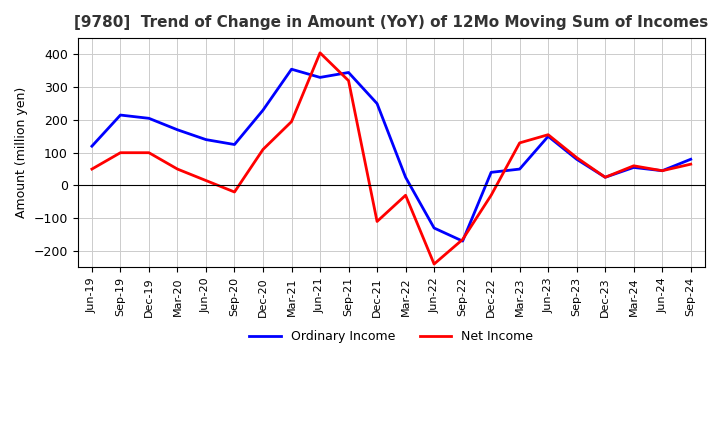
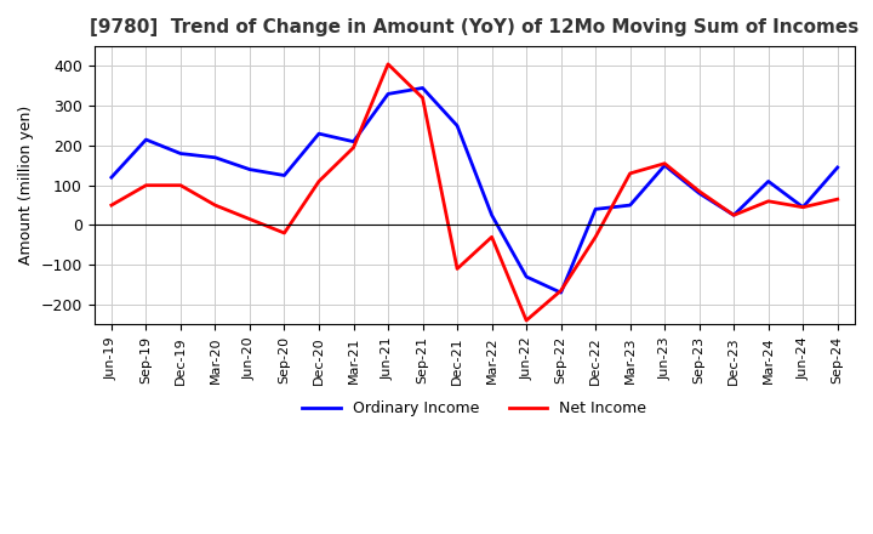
Ordinary Income/Dec-19: 205 -> 180
Ordinary Income/Mar-21: 355 -> 210
Ordinary Income/Mar-24: 55 -> 110
Ordinary Income/Sep-24: 80 -> 145
